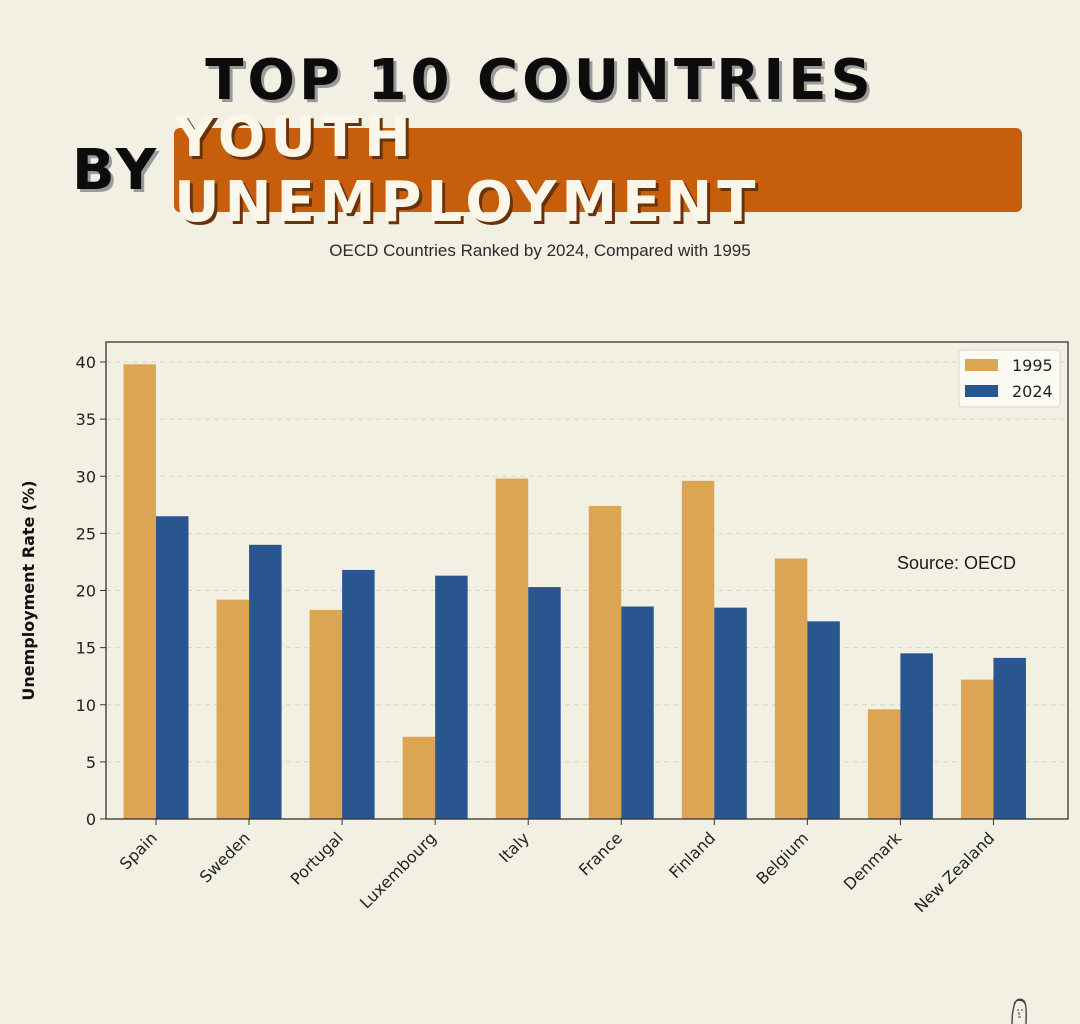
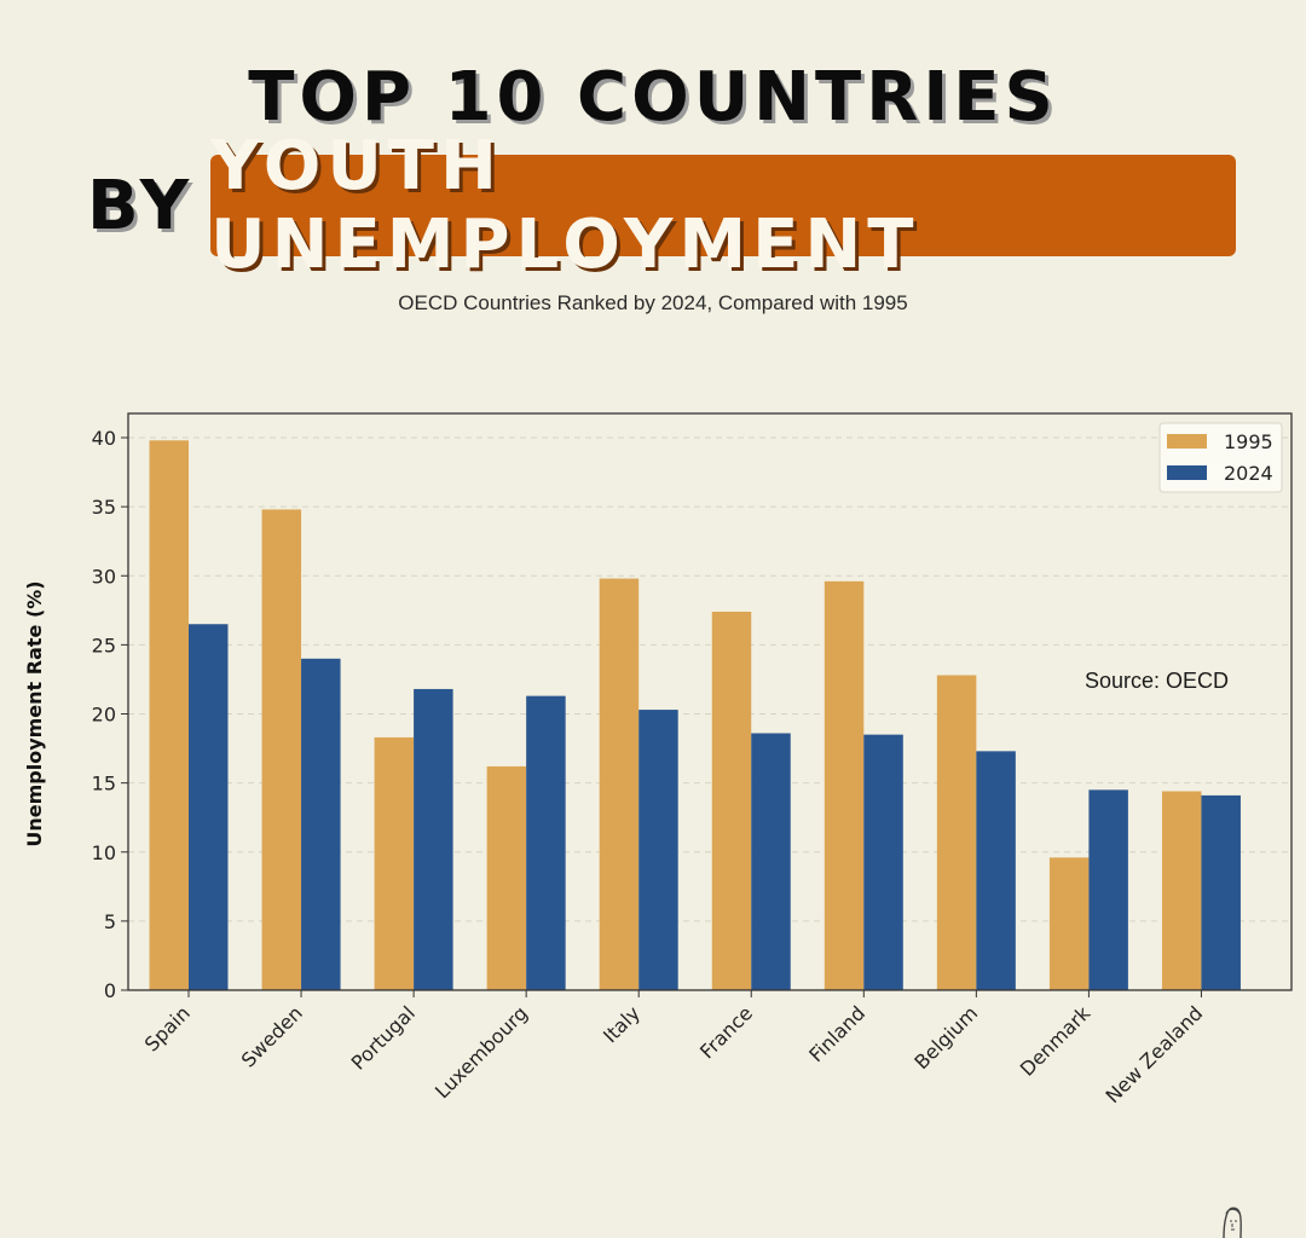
1995/Sweden: 19.2 -> 34.8
1995/Luxembourg: 7.2 -> 16.2
1995/New Zealand: 12.2 -> 14.4
